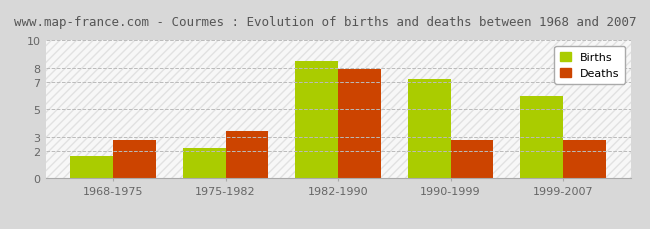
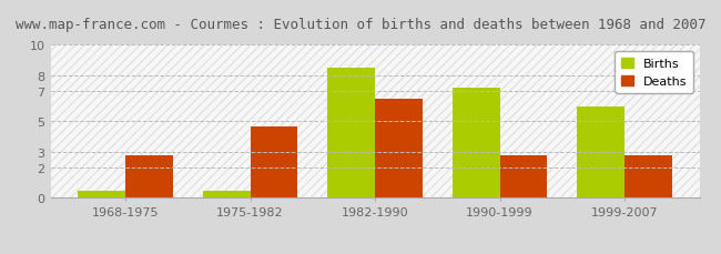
Births/1968-1975: 1.6 -> 0.5
Births/1975-1982: 2.2 -> 0.5
Deaths/1975-1982: 3.4 -> 4.7
Deaths/1982-1990: 7.9 -> 6.5
